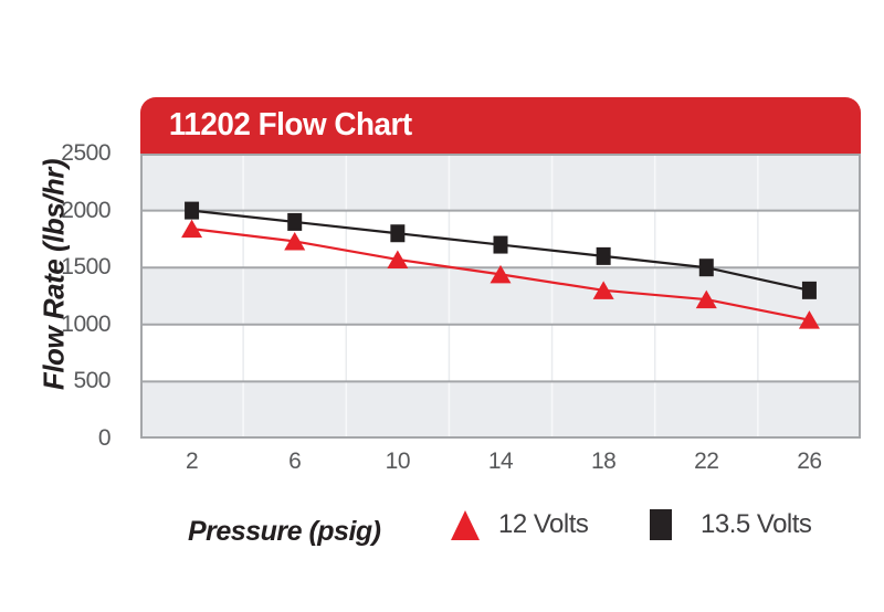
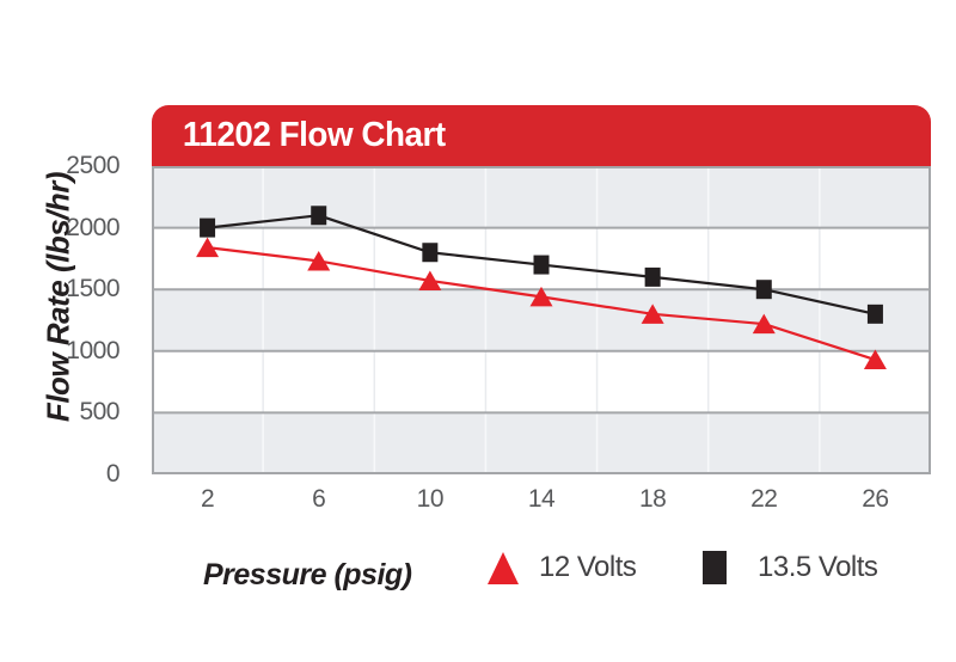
13.5 Volts/6: 1900 -> 2100
12 Volts/26: 1040 -> 930
